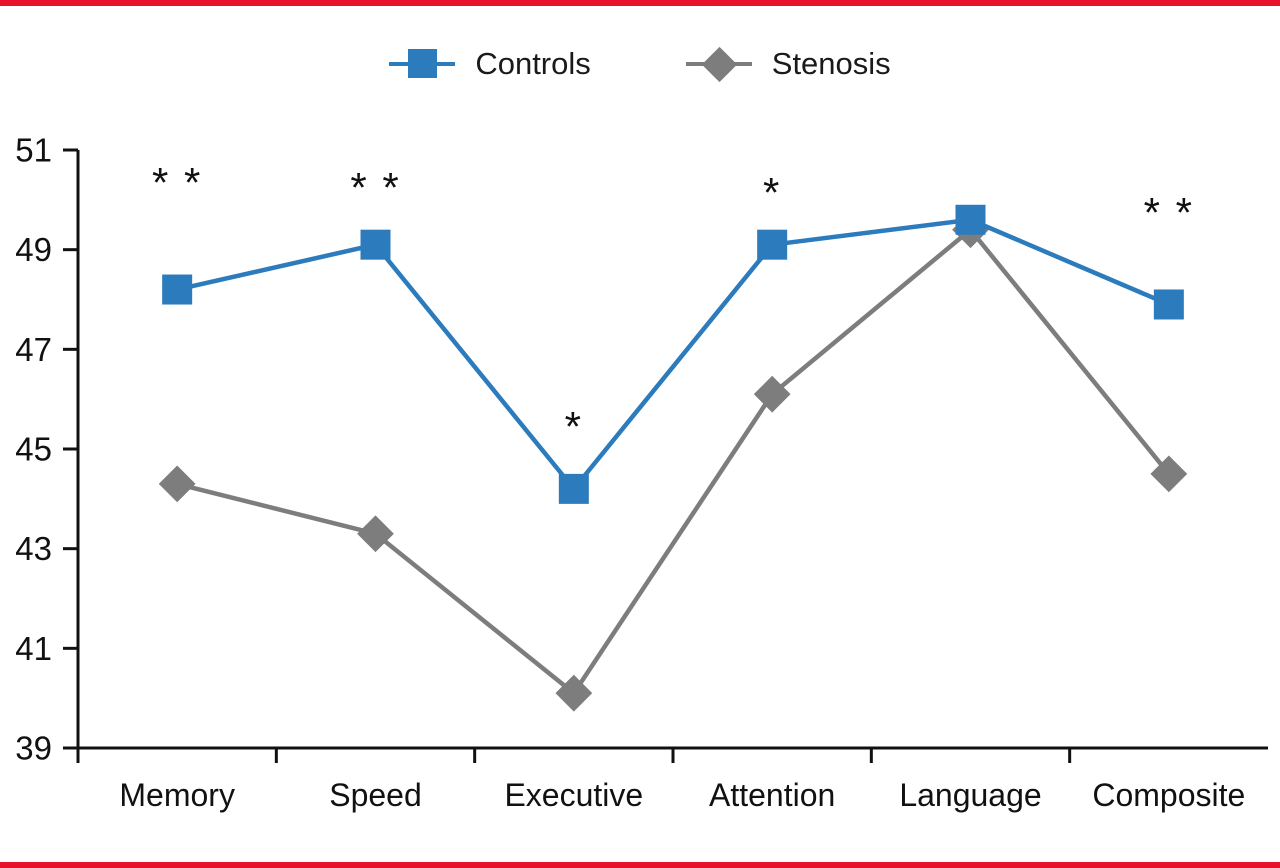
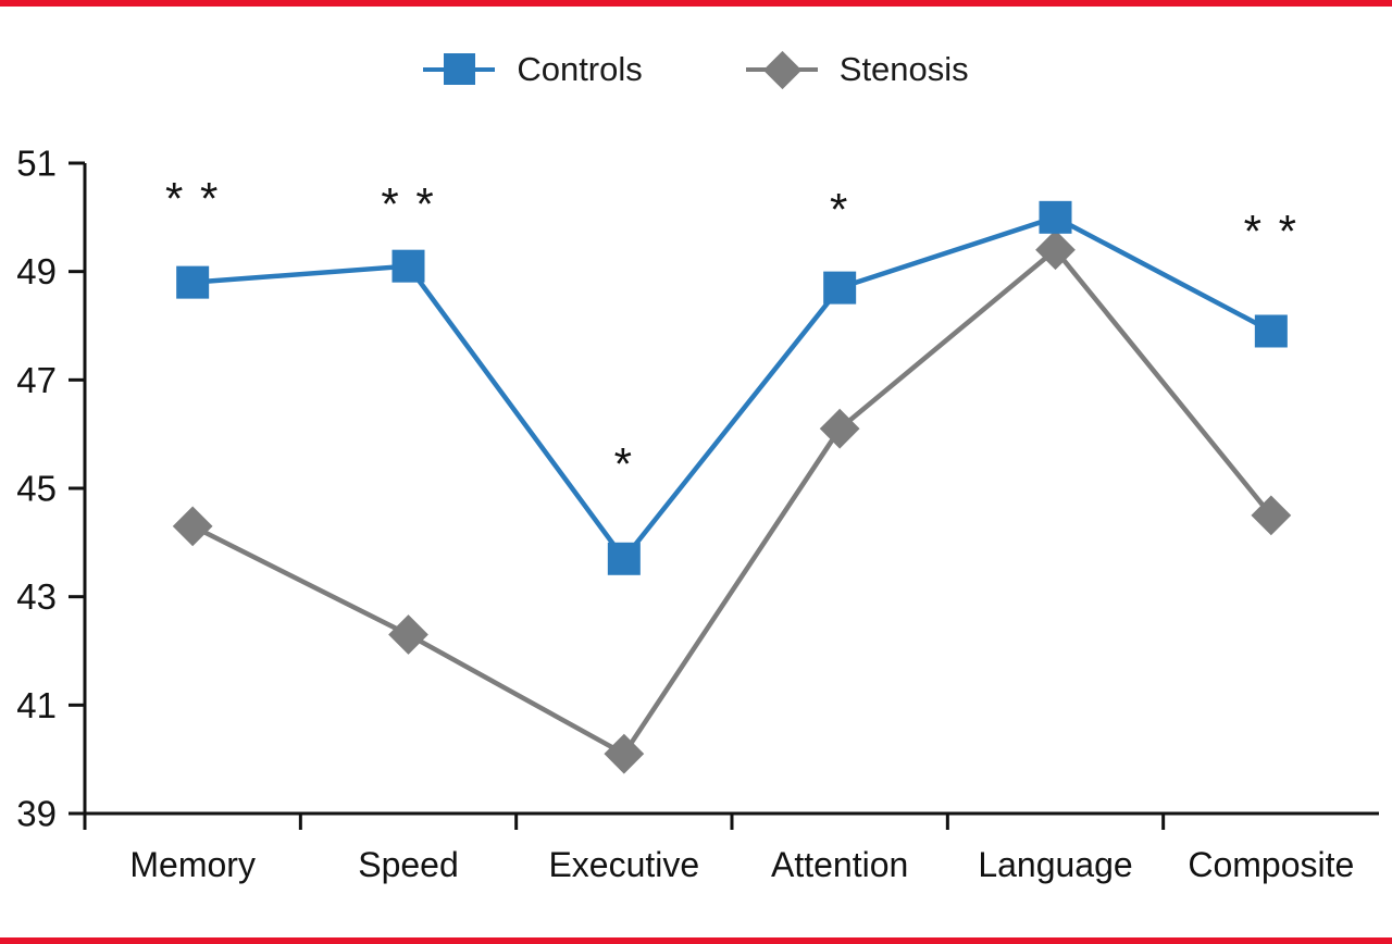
Controls/Memory: 48.2 -> 48.8
Stenosis/Speed: 43.3 -> 42.3
Controls/Executive: 44.2 -> 43.7
Controls/Attention: 49.1 -> 48.7
Controls/Language: 49.6 -> 50.0
